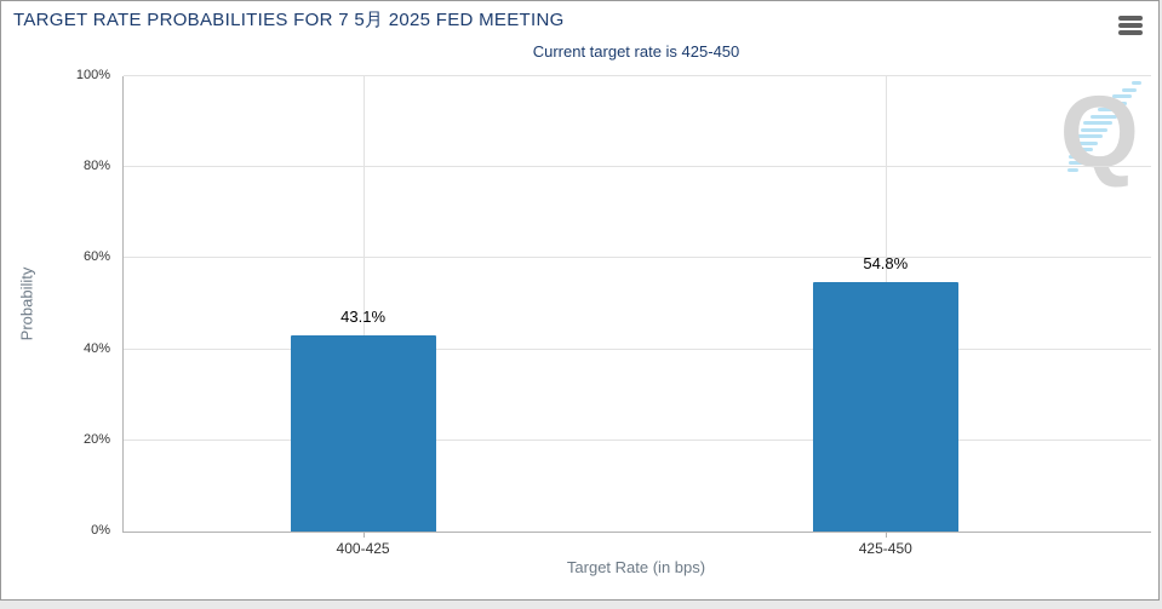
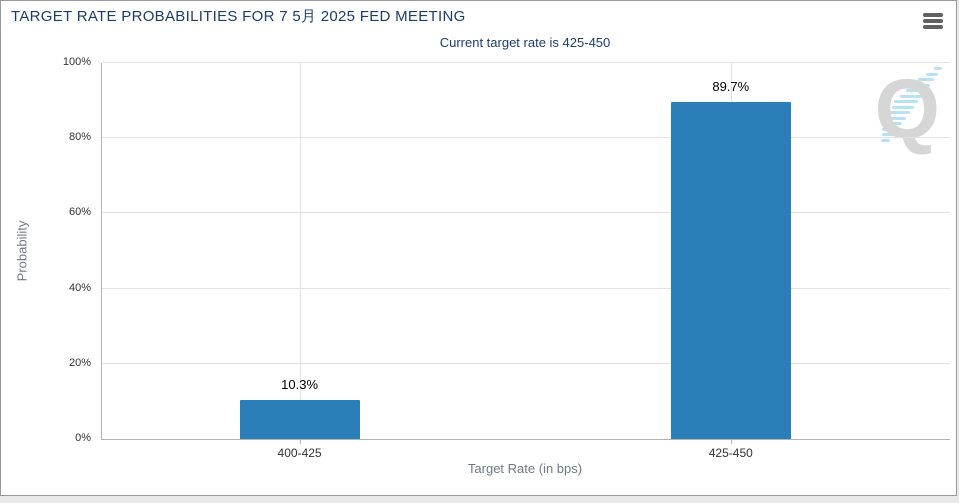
400-425: 43.1% -> 10.3%
425-450: 54.8% -> 89.7%
